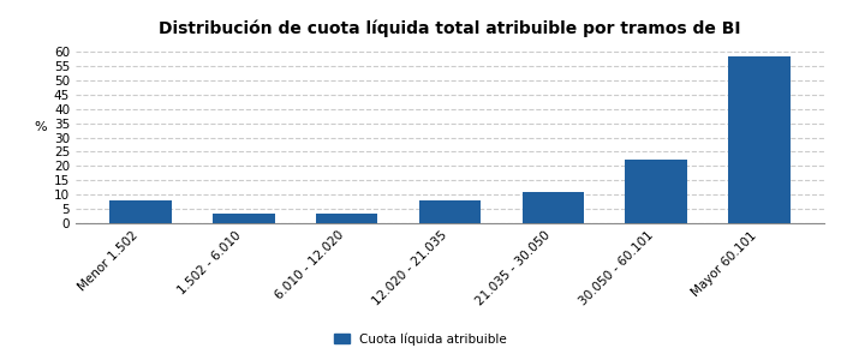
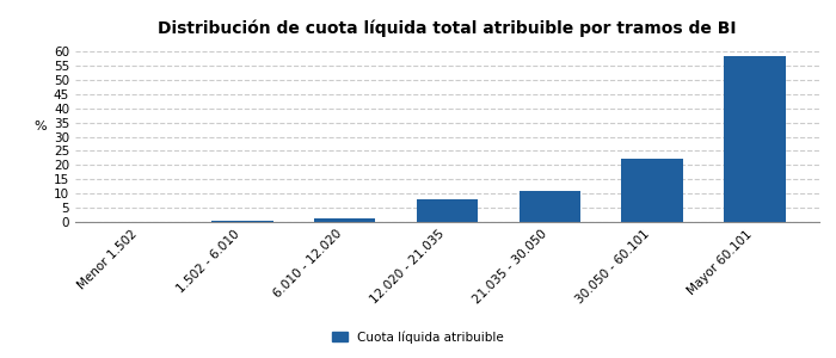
Menor 1.502: 8.0 -> 0.2
1.502 - 6.010: 3.5 -> 0.3
6.010 - 12.020: 3.5 -> 1.1
